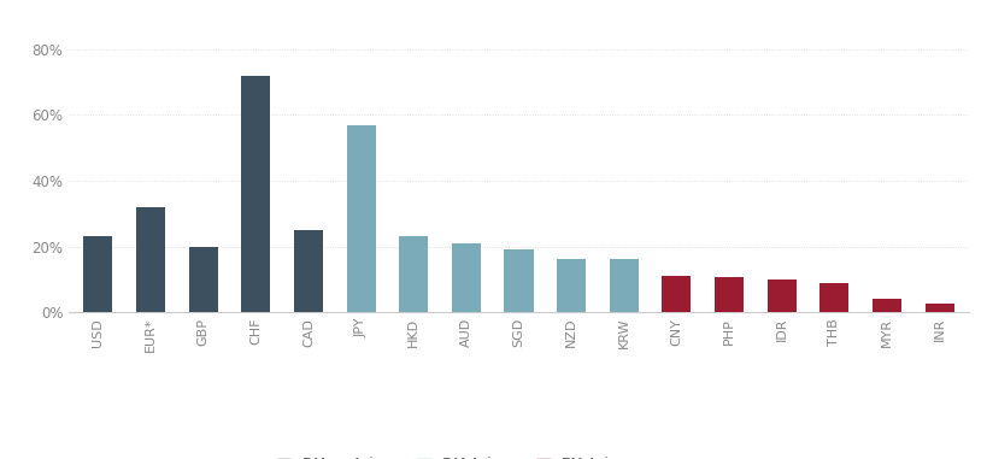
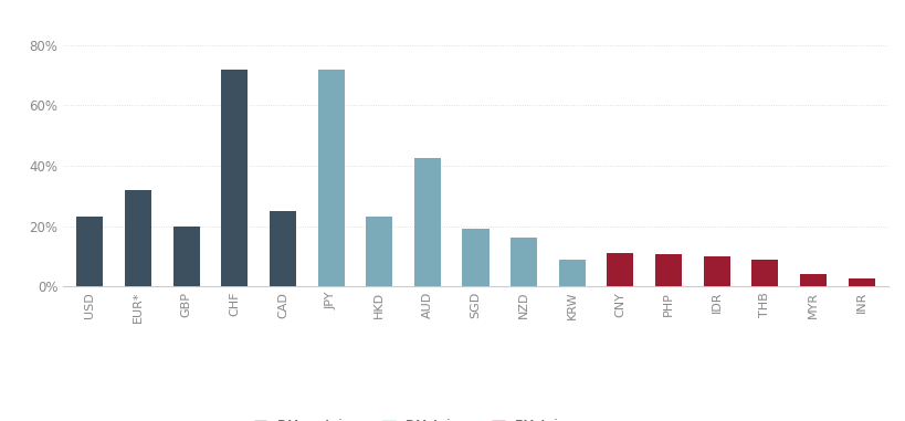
JPY: 57.0% -> 72.0%
AUD: 21.0% -> 42.5%
KRW: 16.0% -> 9.0%
